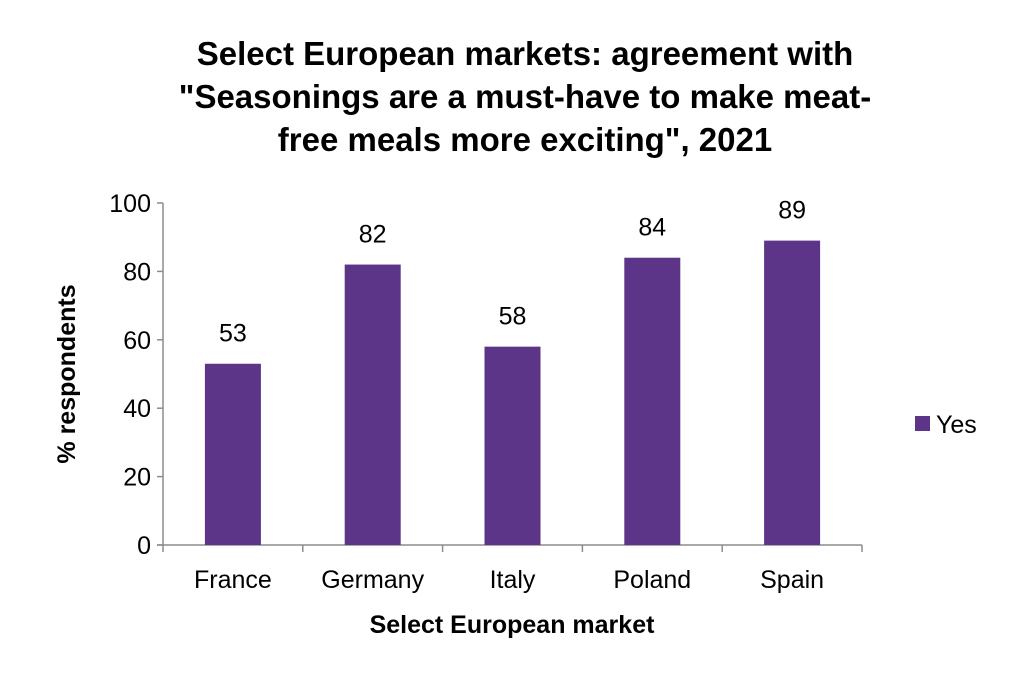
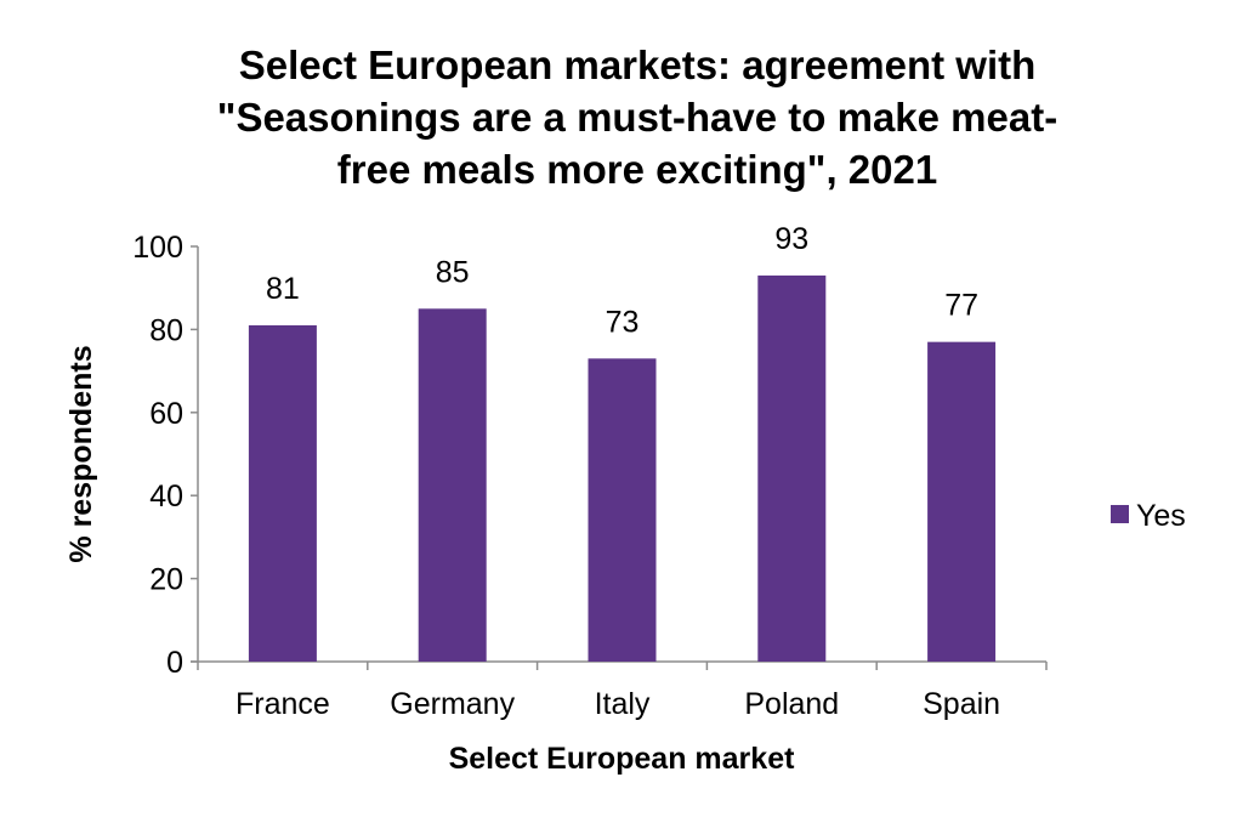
France: 53 -> 81
Germany: 82 -> 85
Italy: 58 -> 73
Poland: 84 -> 93
Spain: 89 -> 77
